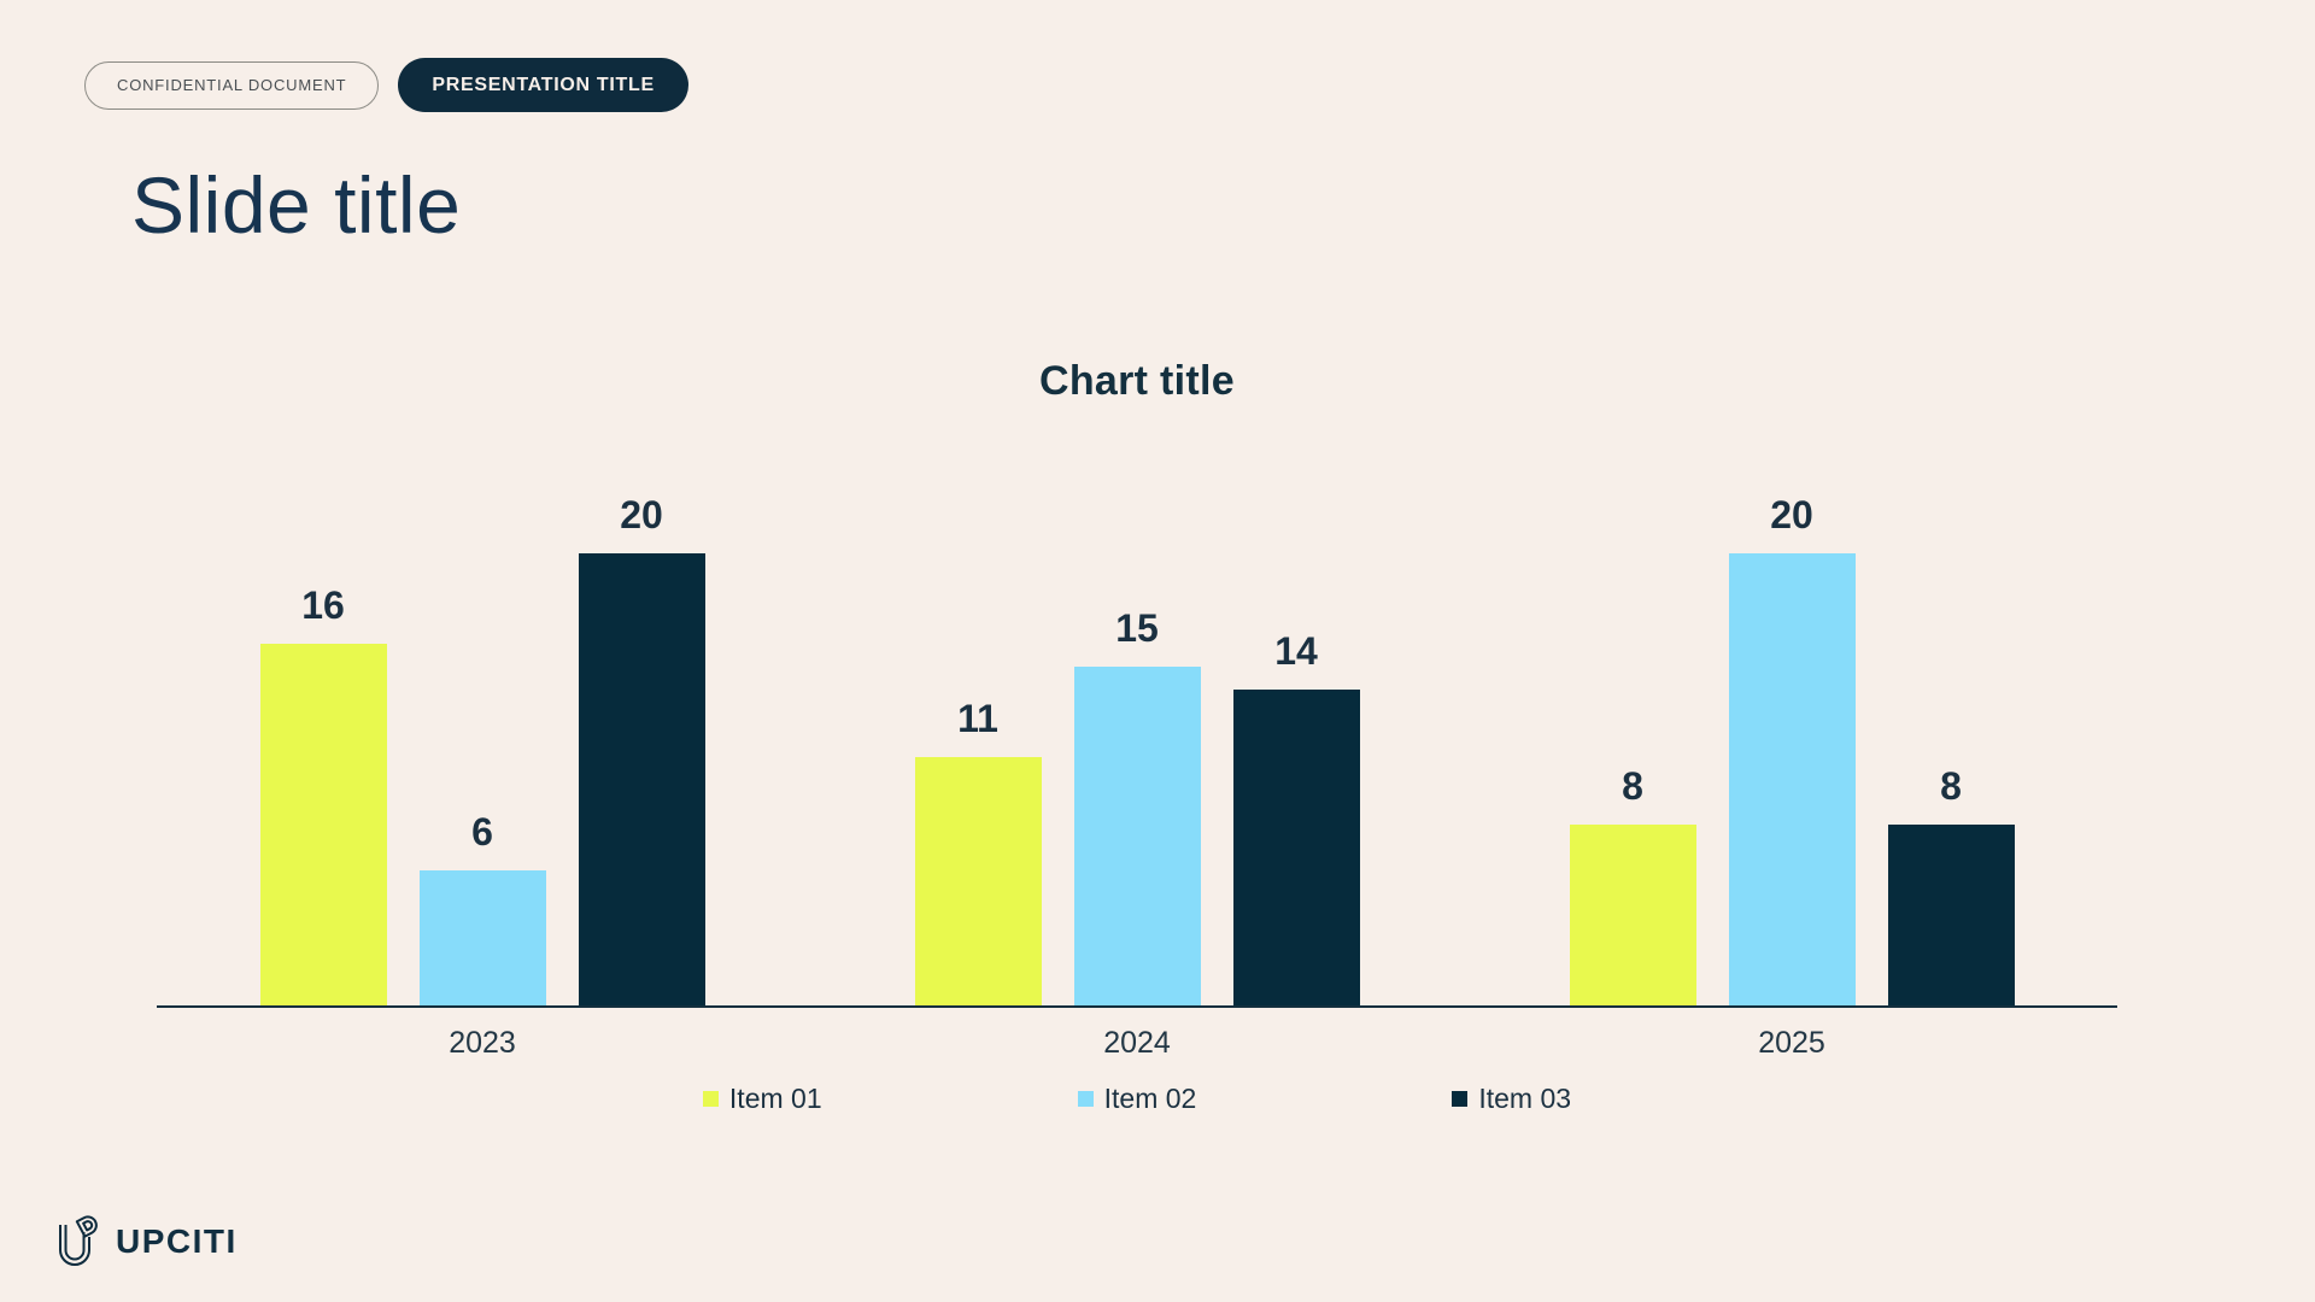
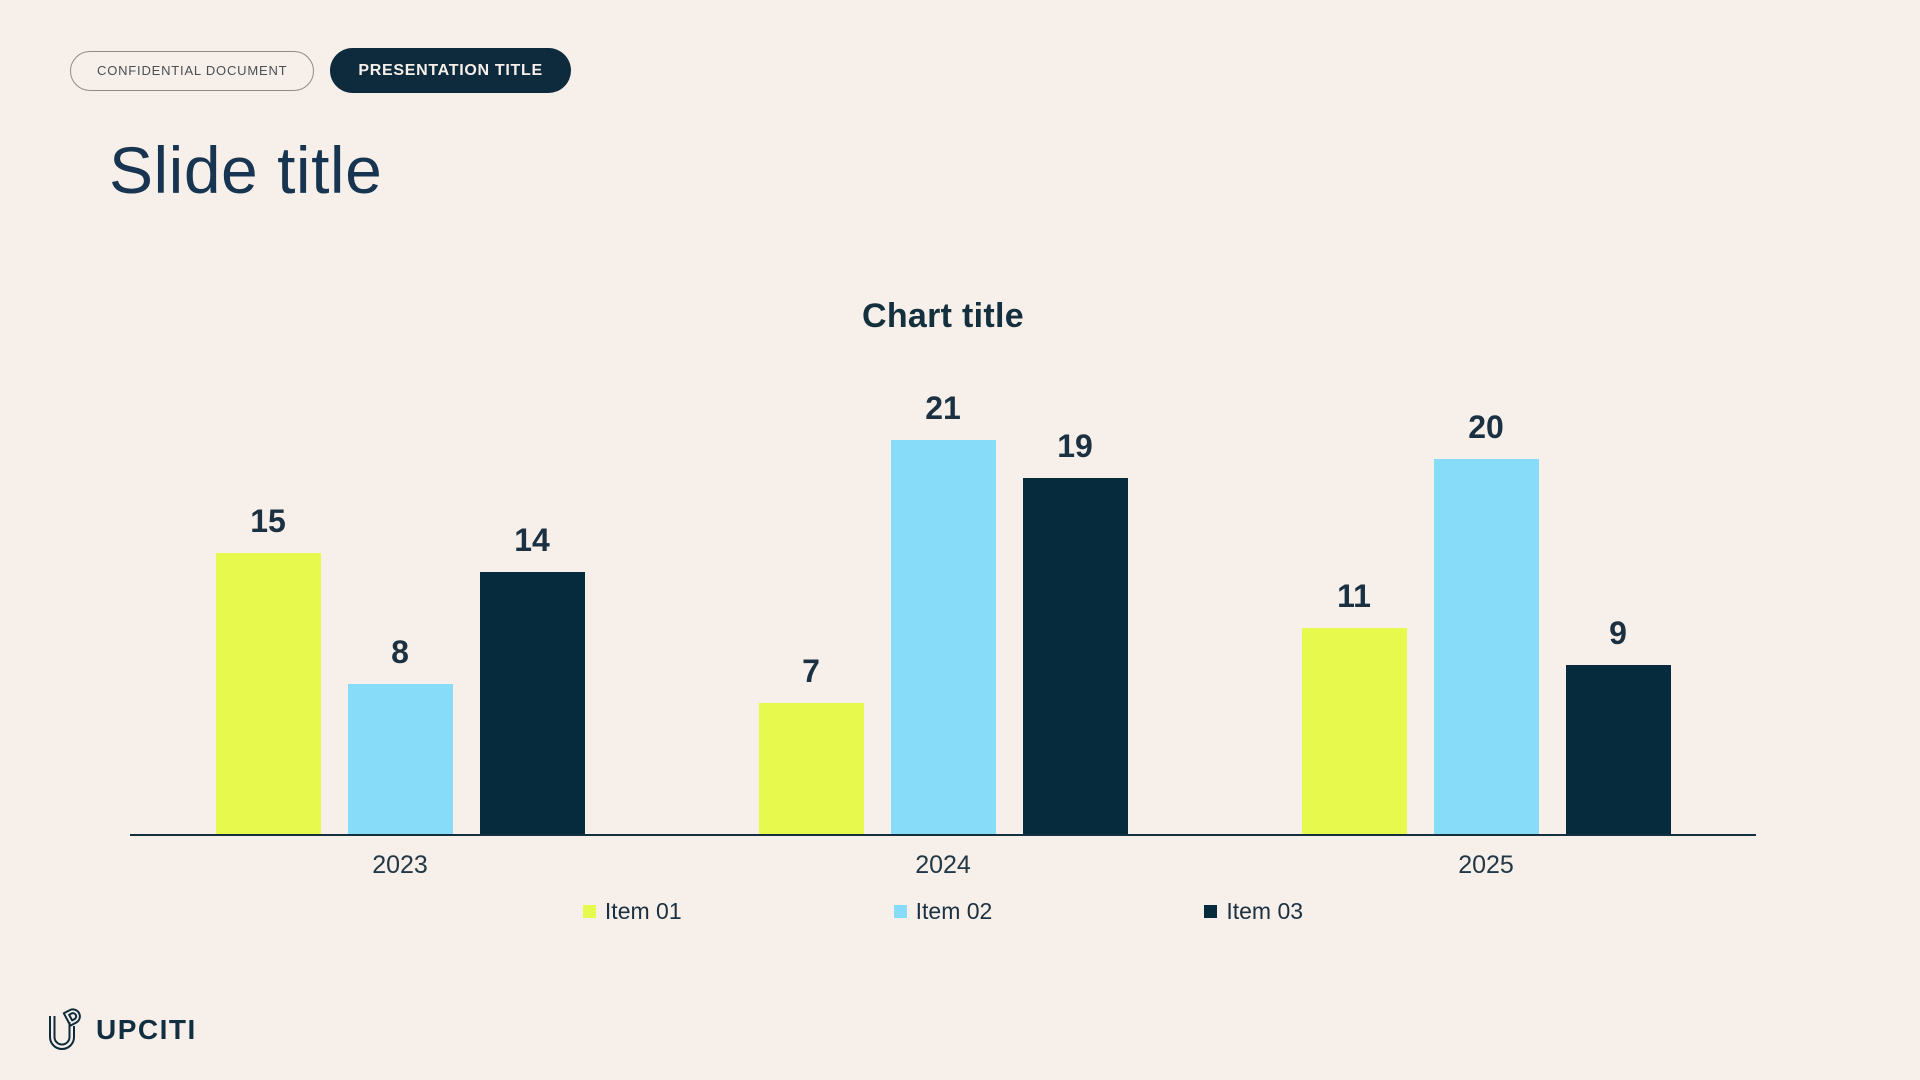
Item 01/2023: 16 -> 15
Item 02/2023: 6 -> 8
Item 03/2023: 20 -> 14
Item 01/2024: 11 -> 7
Item 02/2024: 15 -> 21
Item 03/2024: 14 -> 19
Item 01/2025: 8 -> 11
Item 03/2025: 8 -> 9
